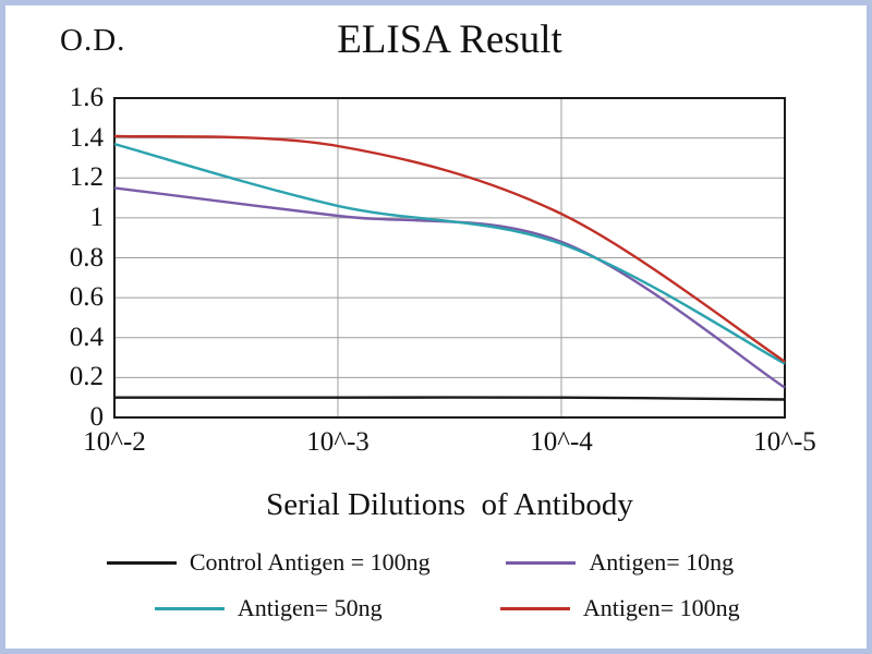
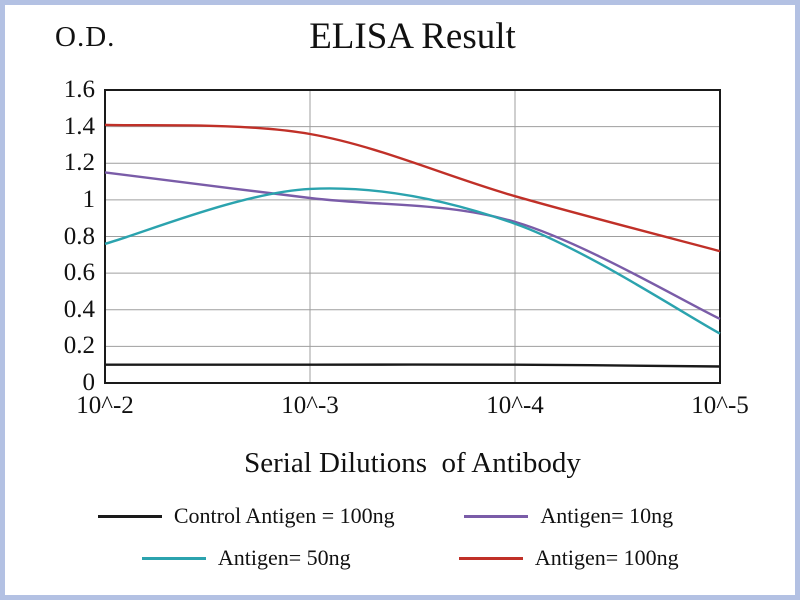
Antigen= 50ng/10^-2: 1.37 -> 0.76
Antigen= 10ng/10^-5: 0.15 -> 0.35
Antigen= 100ng/10^-5: 0.28 -> 0.72
